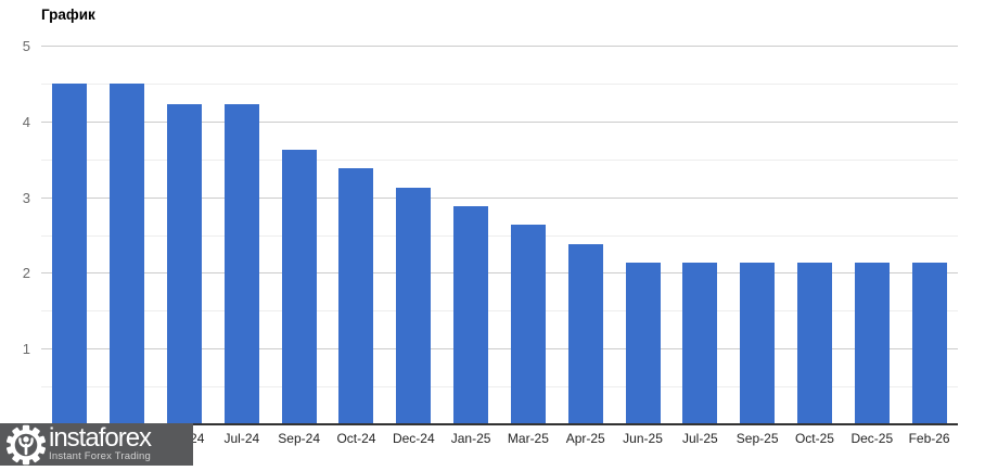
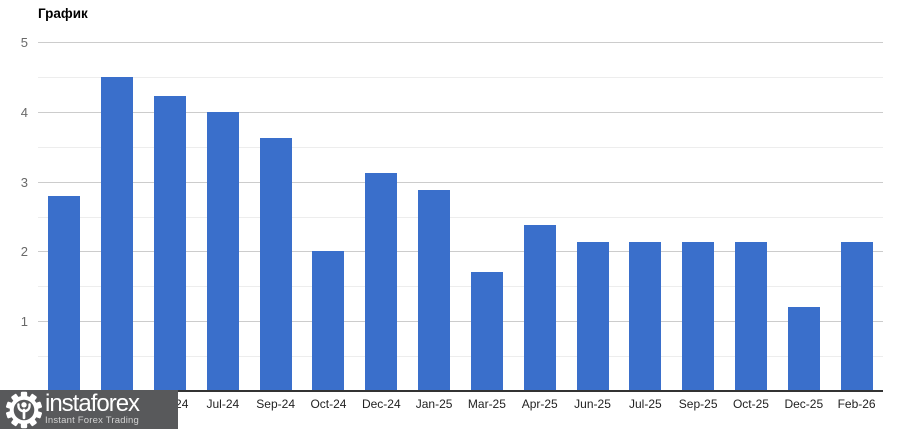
Mar-24: 4.5 -> 2.8
Jul-24: 4.2 -> 4.0
Oct-24: 3.4 -> 2.0
Mar-25: 2.6 -> 1.7
Dec-25: 2.1 -> 1.2
